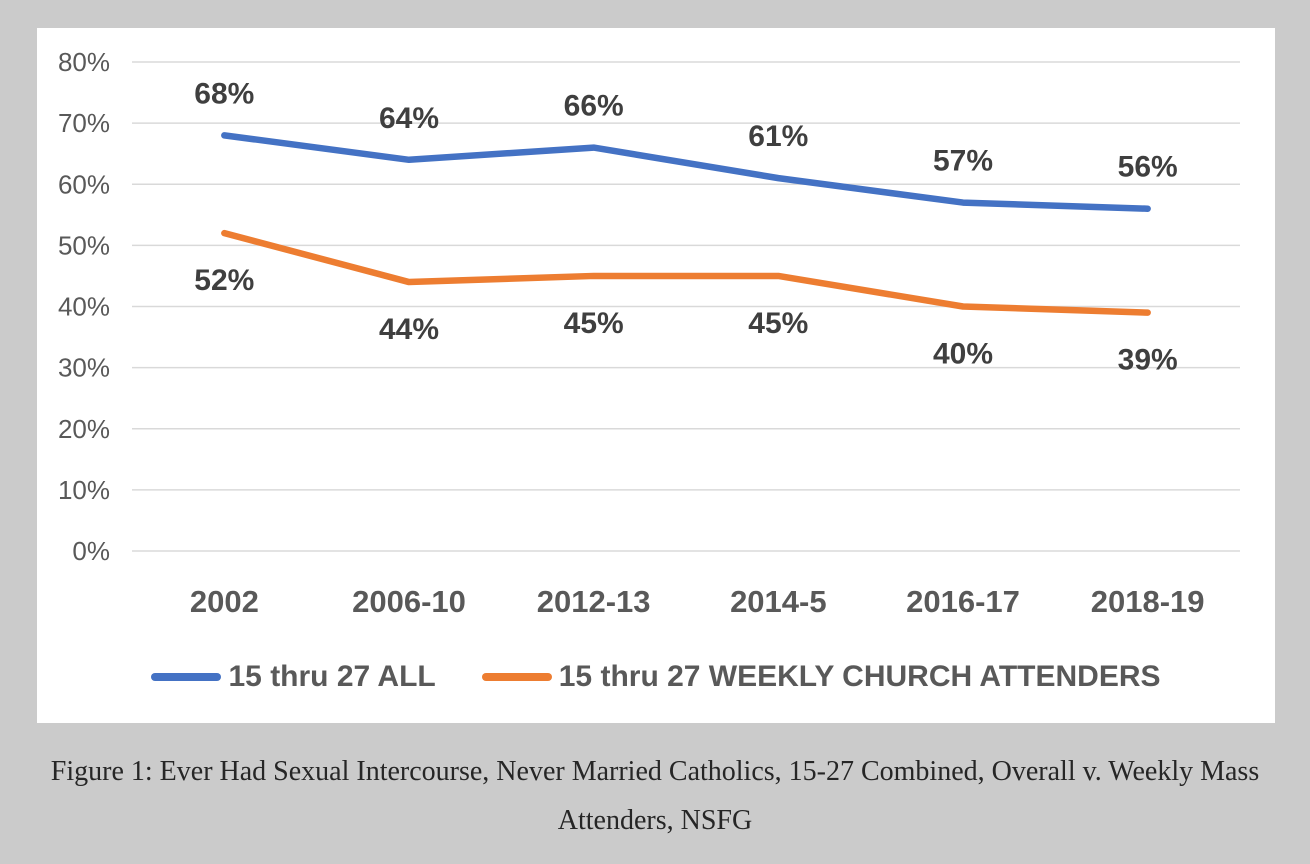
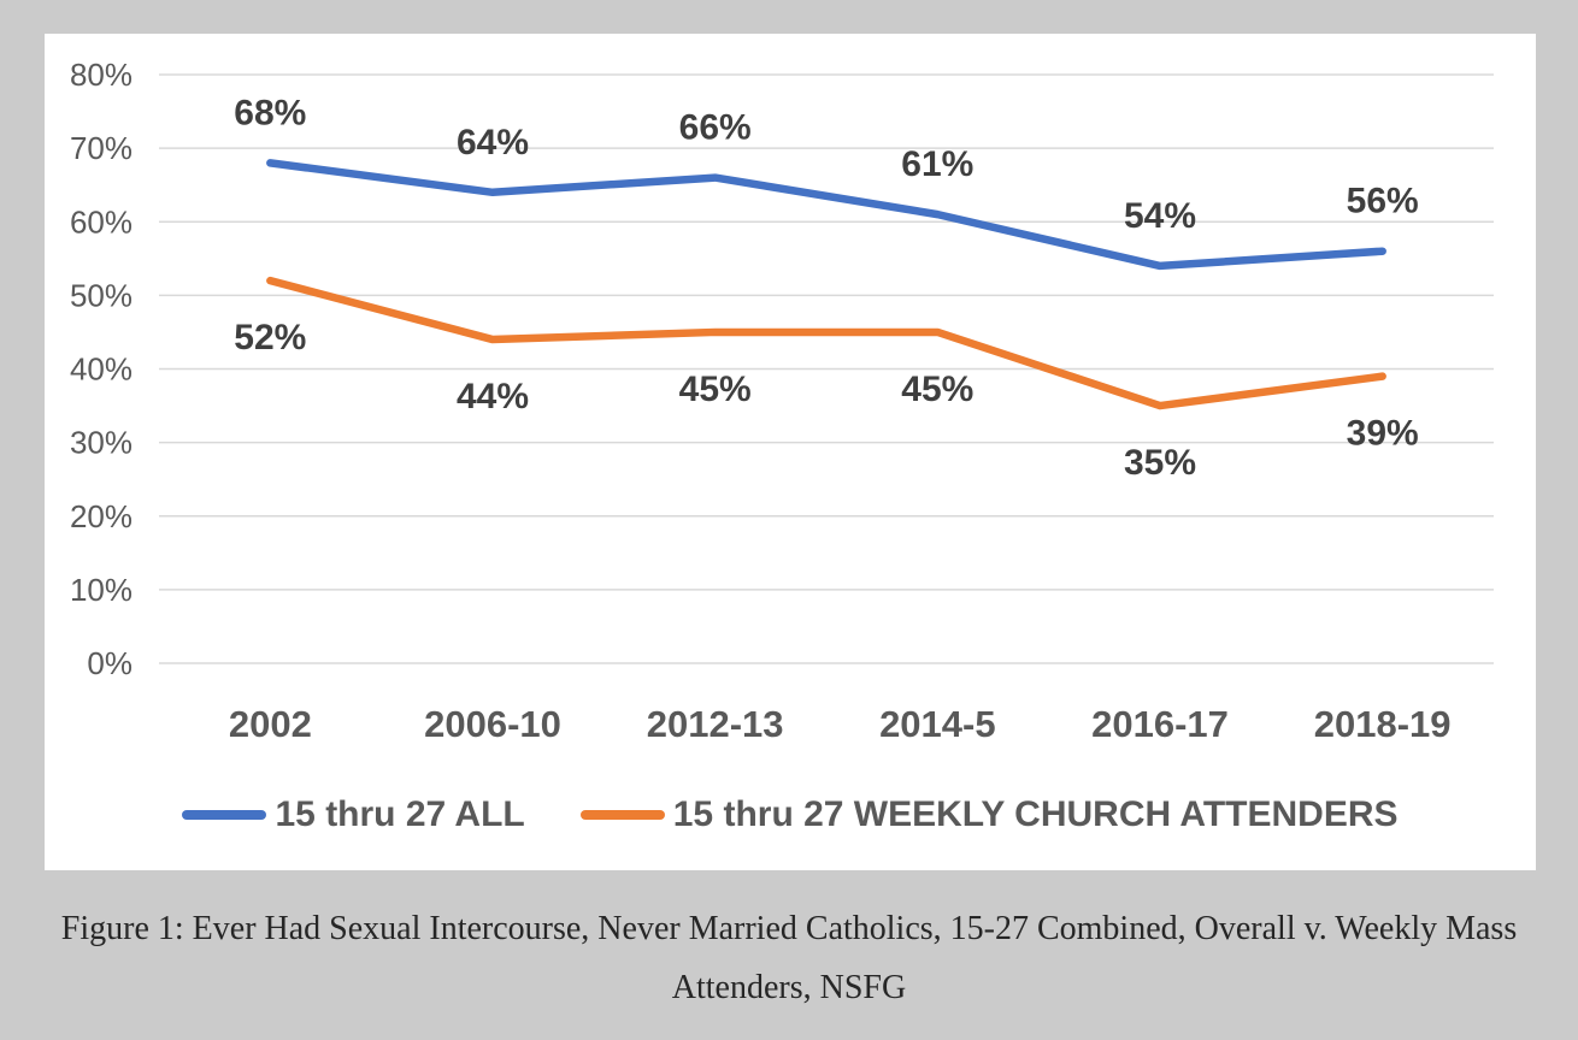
15 thru 27 ALL/2016-17: 57% -> 54%
15 thru 27 WEEKLY CHURCH ATTENDERS/2016-17: 40% -> 35%
